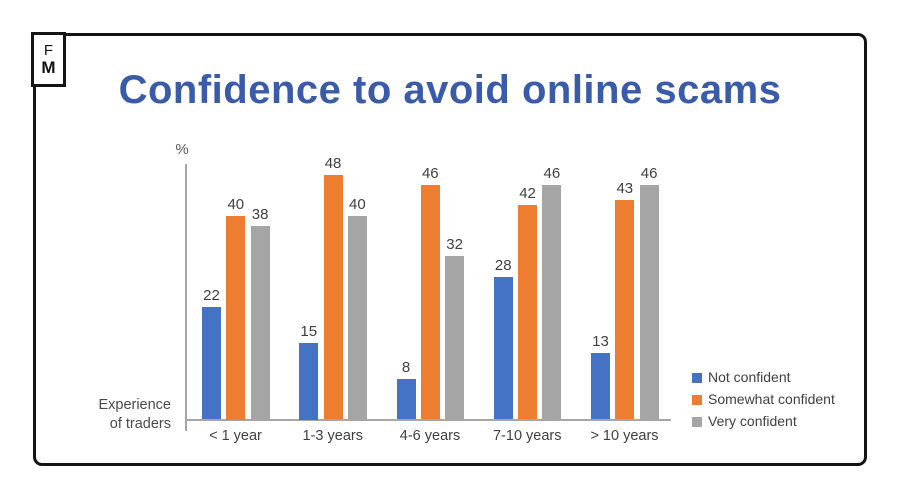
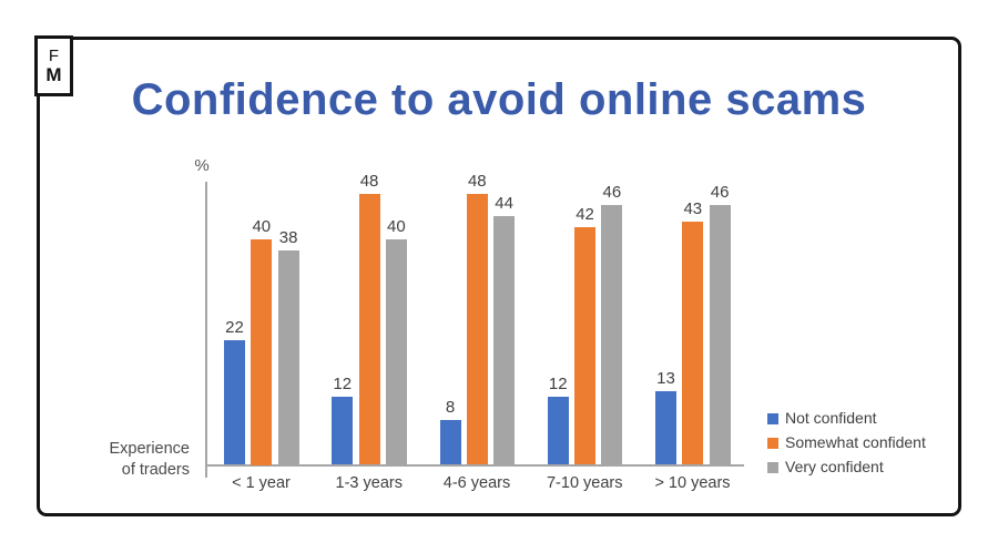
Not confident/1-3 years: 15 -> 12
Somewhat confident/4-6 years: 46 -> 48
Very confident/4-6 years: 32 -> 44
Not confident/7-10 years: 28 -> 12
